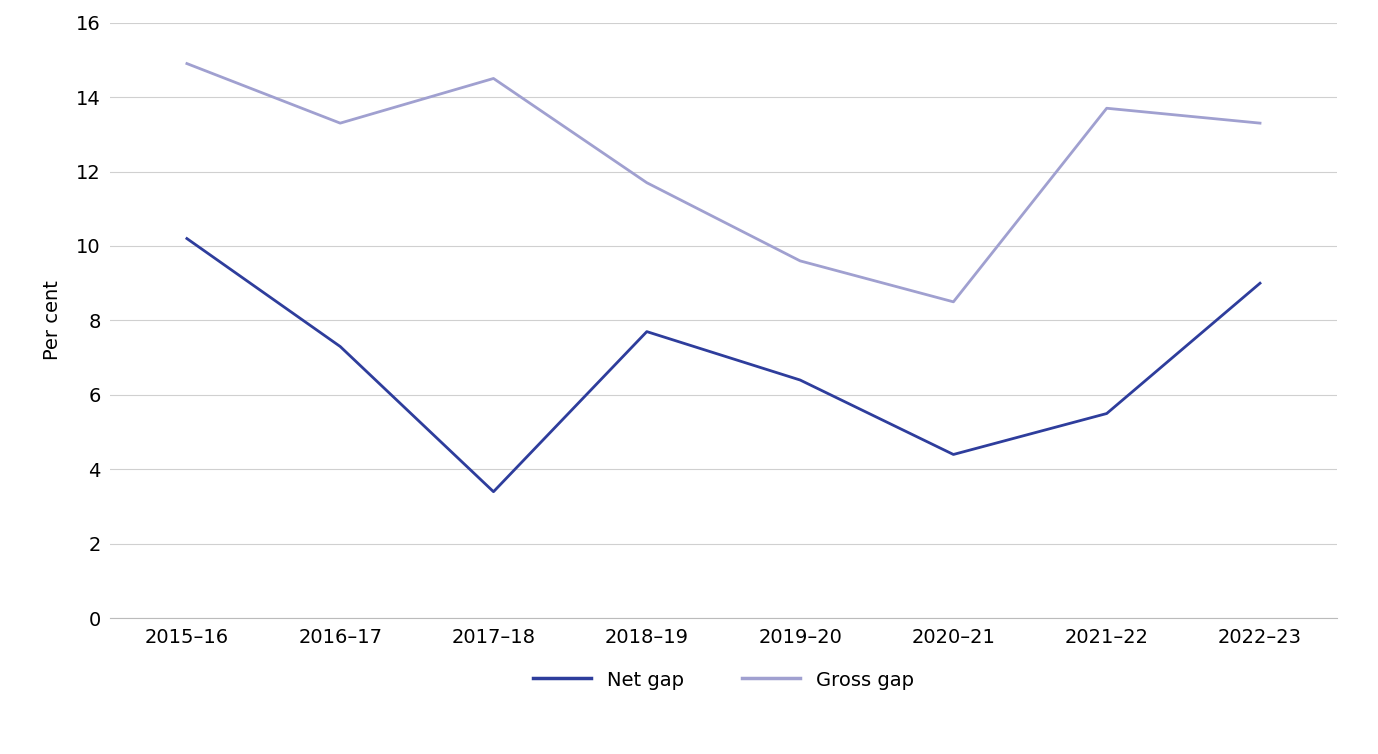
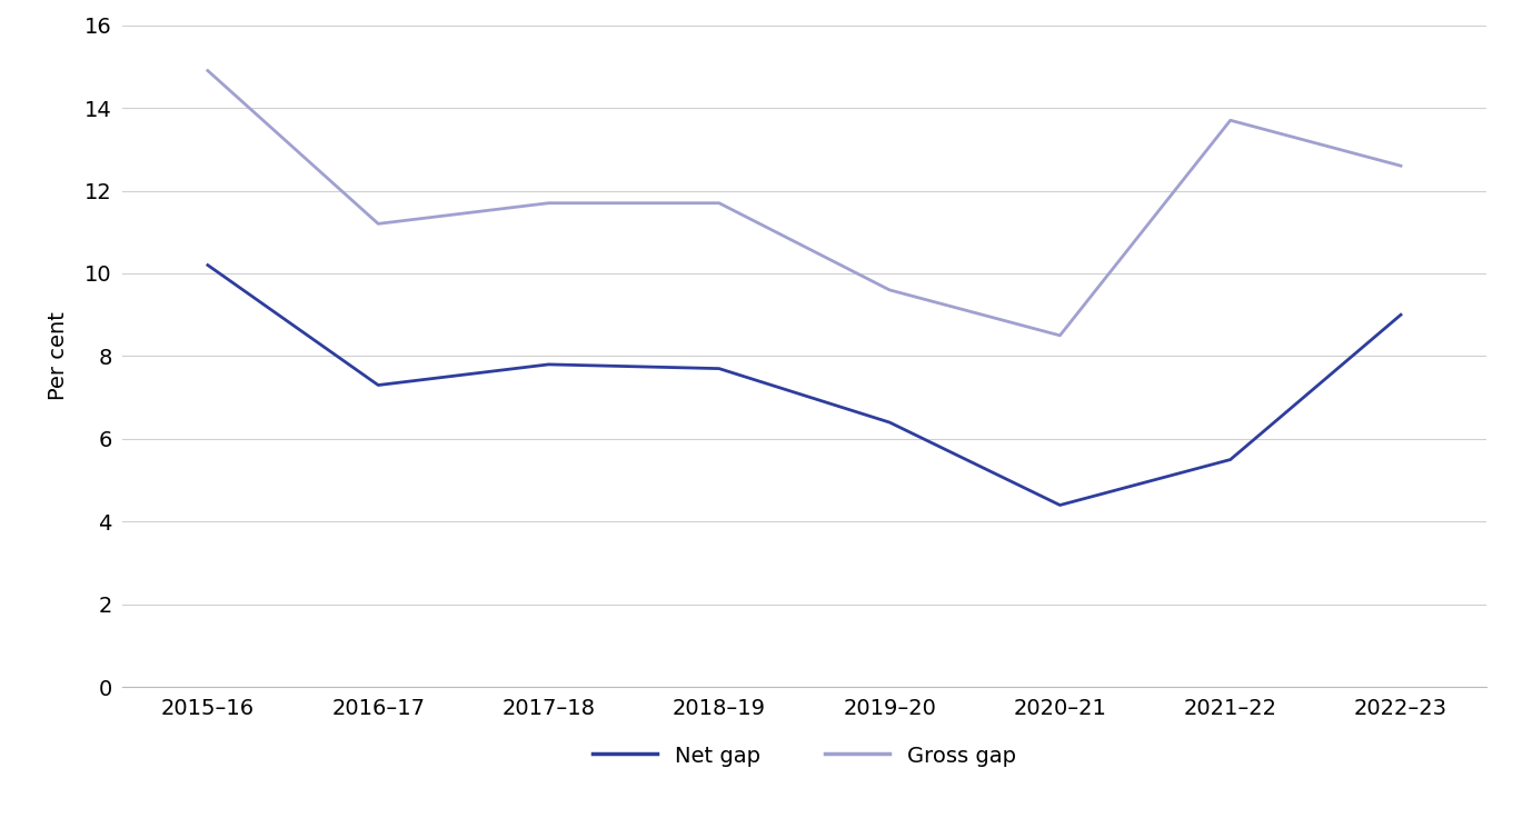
Gross gap/2016–17: 13.3 -> 11.2
Net gap/2017–18: 3.4 -> 7.8
Gross gap/2017–18: 14.5 -> 11.7
Gross gap/2022–23: 13.3 -> 12.6
